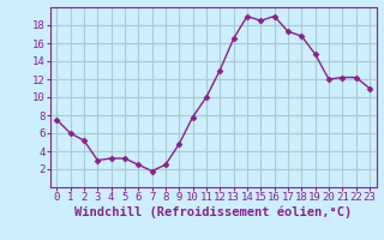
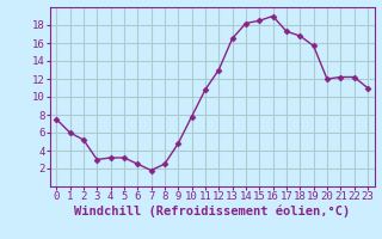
11: 10.0 -> 10.8
14: 19.0 -> 18.2
19: 14.8 -> 15.7
